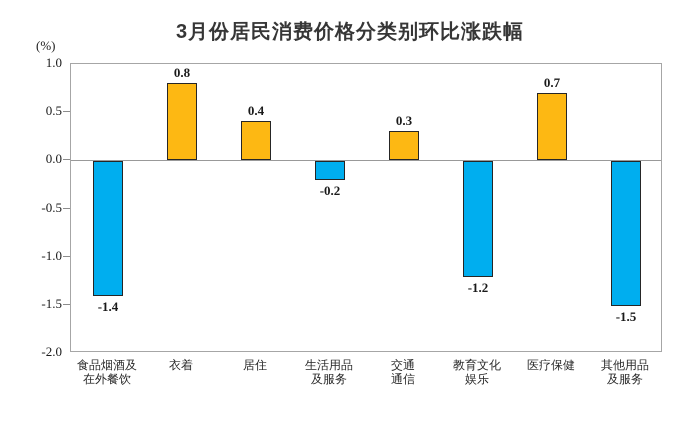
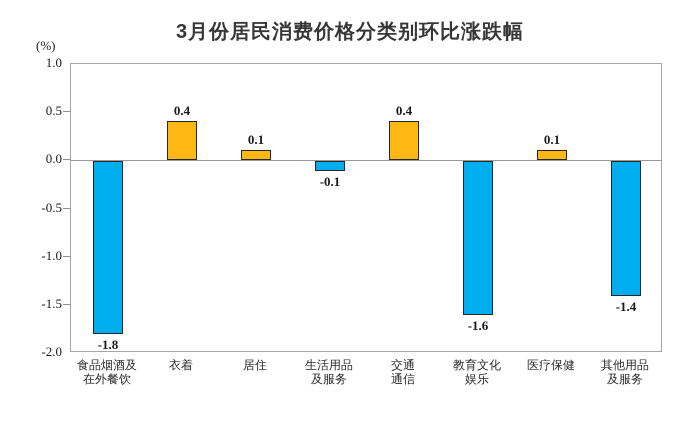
食品烟酒及 在外餐饮: -1.4 -> -1.8
衣着: 0.8 -> 0.4
居住: 0.4 -> 0.1
生活用品 及服务: -0.2 -> -0.1
交通 通信: 0.3 -> 0.4
教育文化 娱乐: -1.2 -> -1.6
医疗保健: 0.7 -> 0.1
其他用品 及服务: -1.5 -> -1.4
